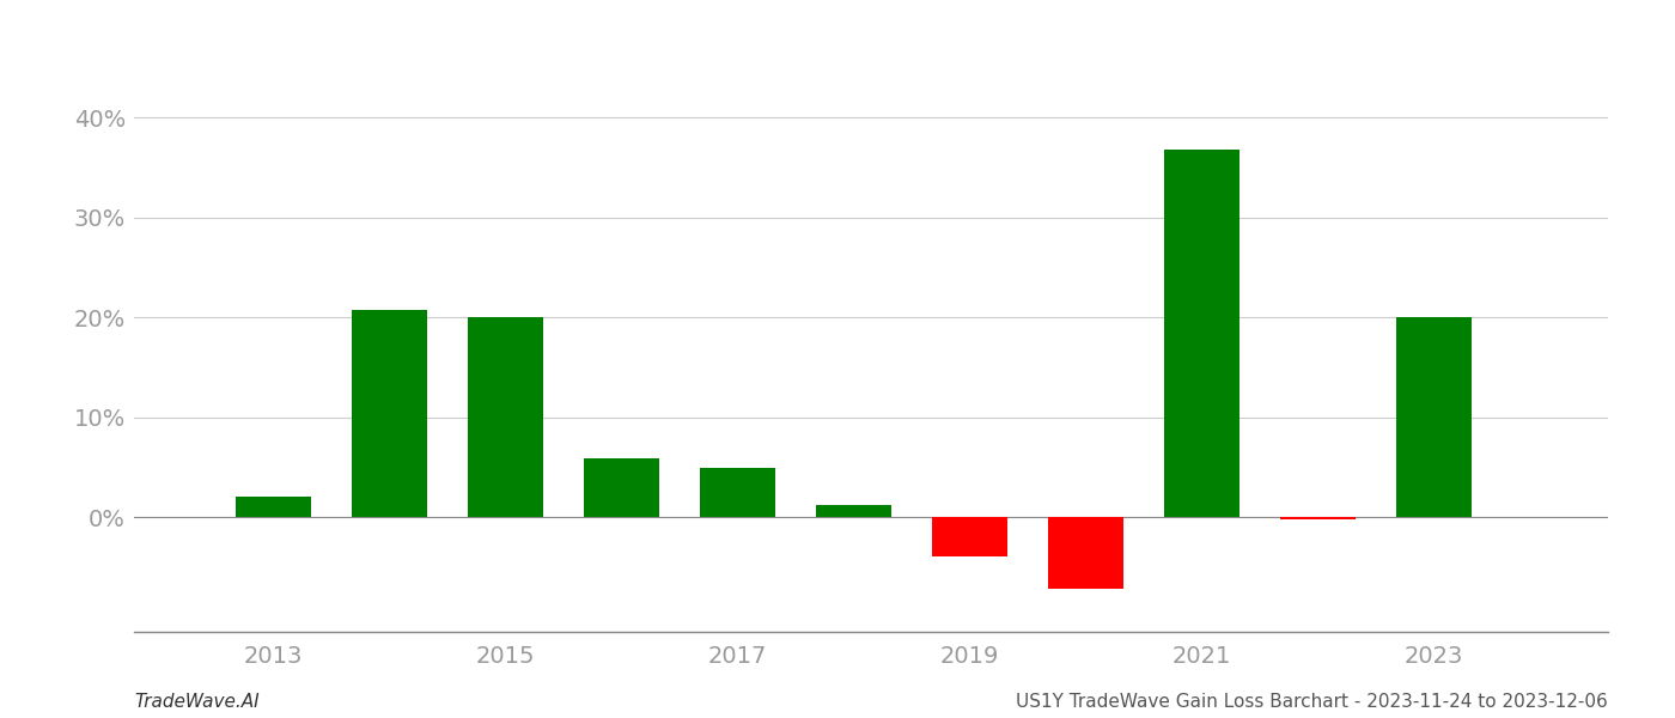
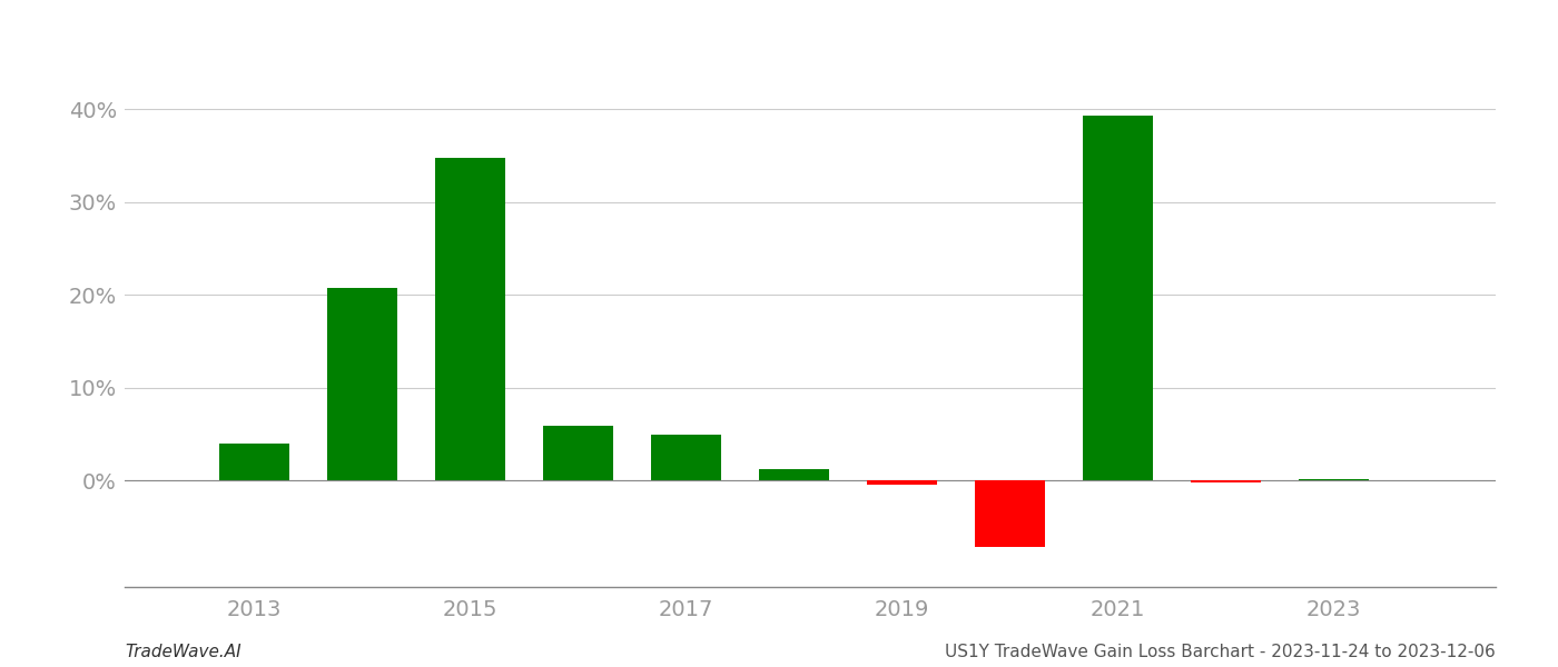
2013: 2.0% -> 4.0%
2015: 20.0% -> 34.7%
2019: -4.0% -> -0.5%
2021: 36.8% -> 39.3%
2023: 20.0% -> 0.1%
